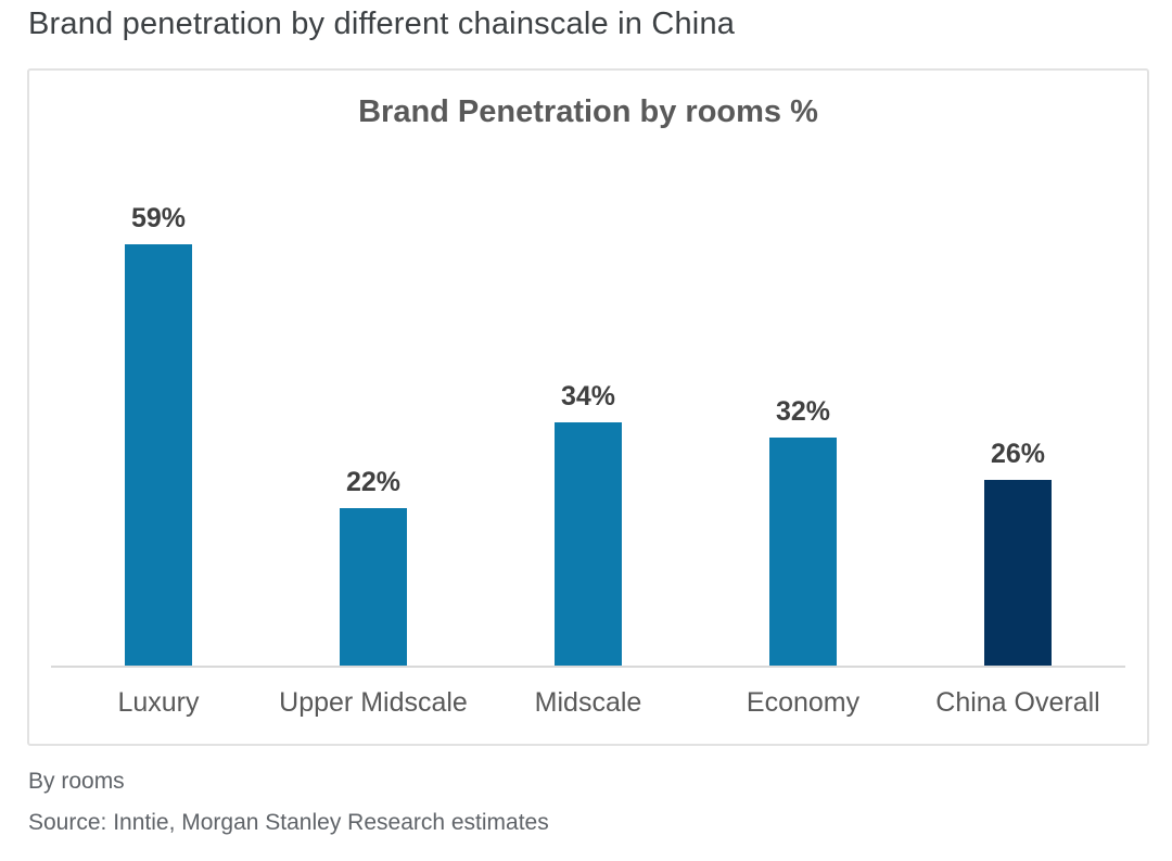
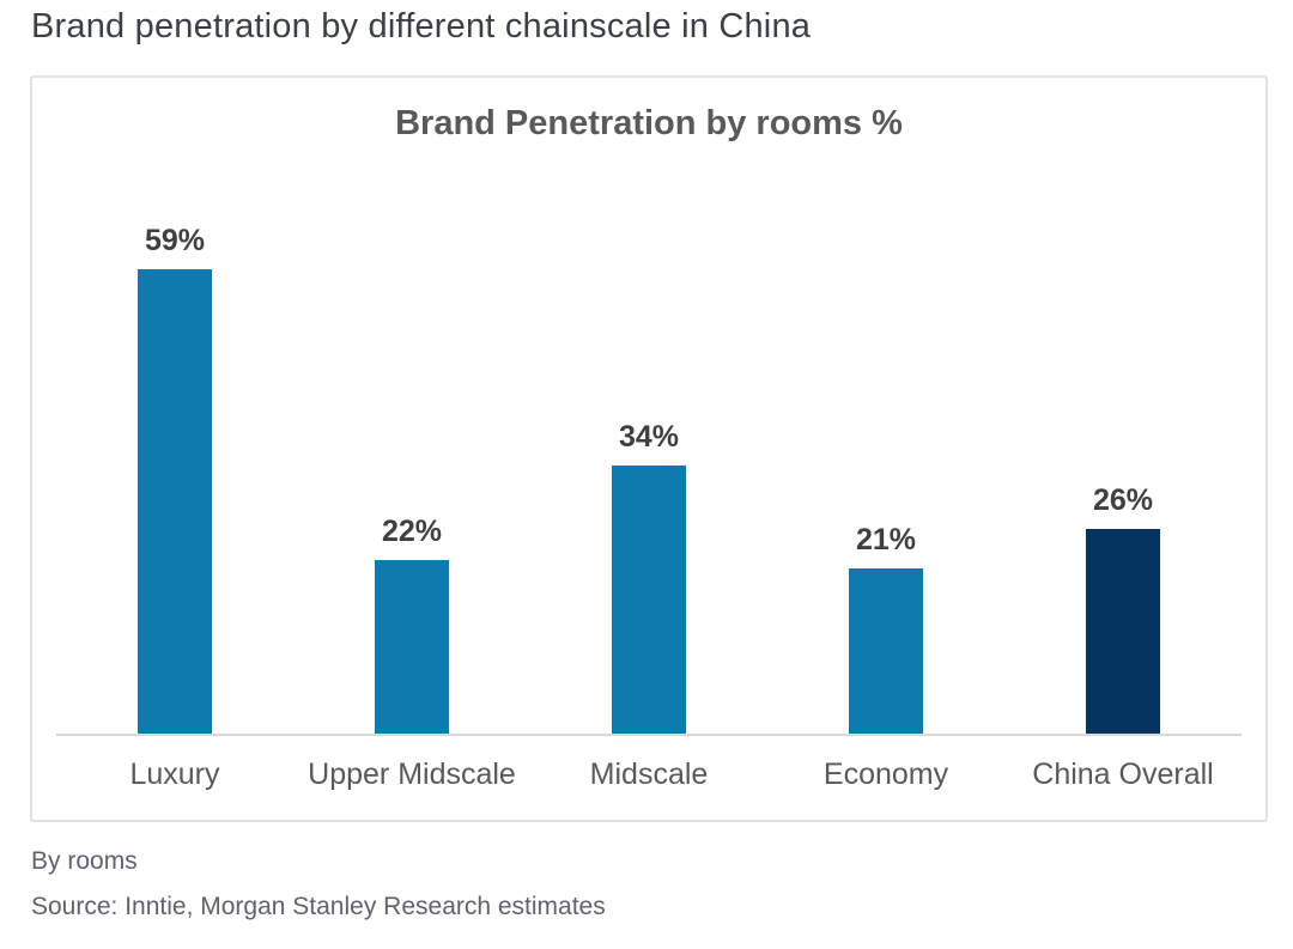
Economy: 32% -> 21%
